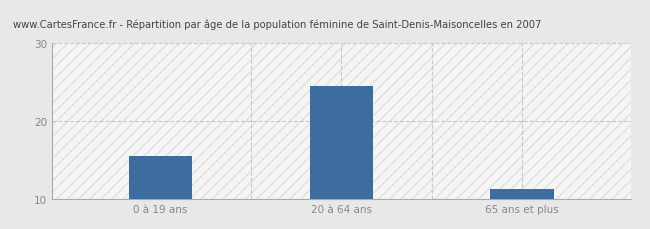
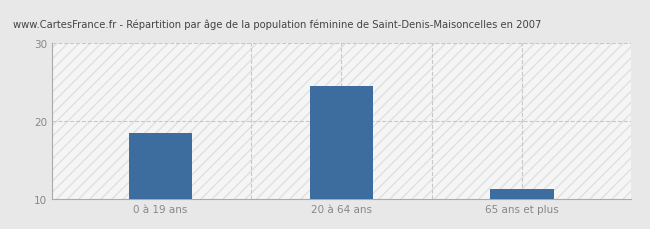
0 à 19 ans: 15.5 -> 18.4
